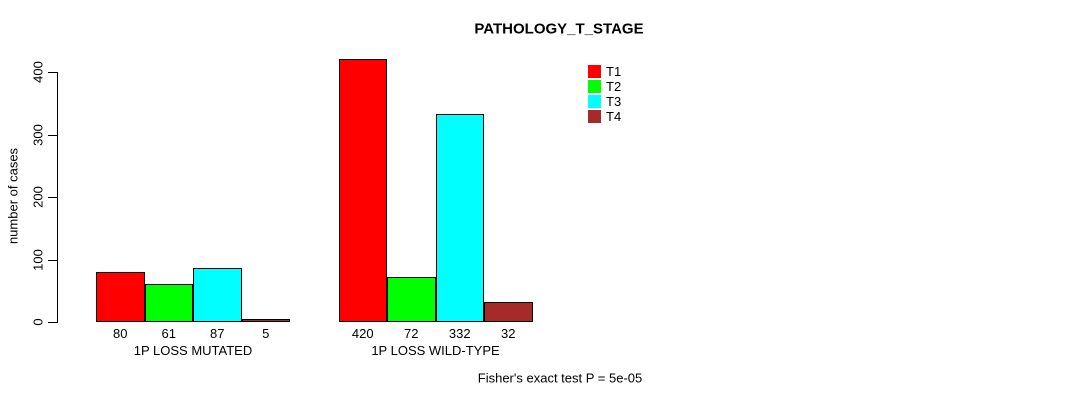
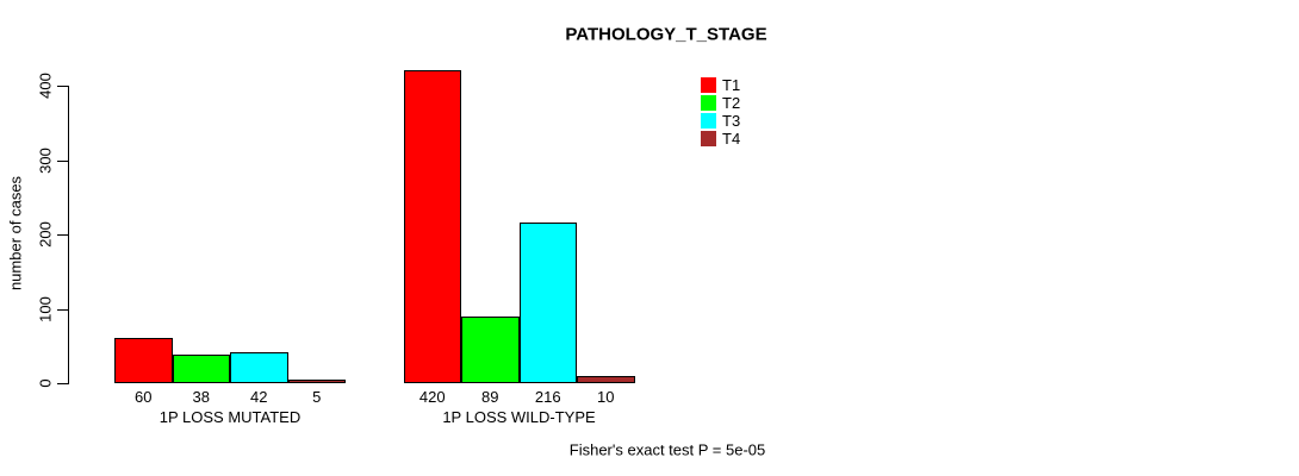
T1/1P LOSS MUTATED: 80 -> 60
T2/1P LOSS MUTATED: 61 -> 38
T3/1P LOSS MUTATED: 87 -> 42
T2/1P LOSS WILD-TYPE: 72 -> 89
T3/1P LOSS WILD-TYPE: 332 -> 216
T4/1P LOSS WILD-TYPE: 32 -> 10
